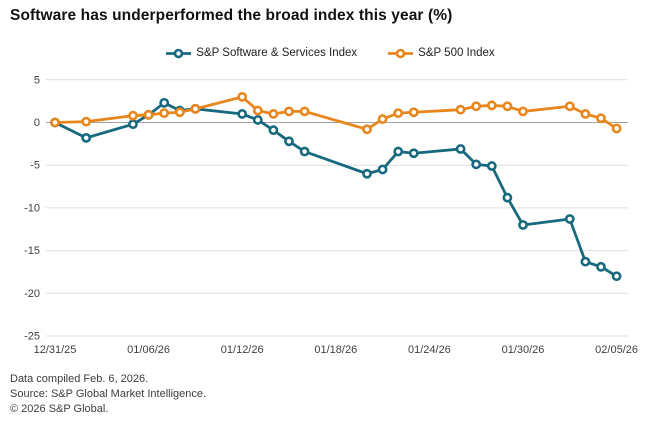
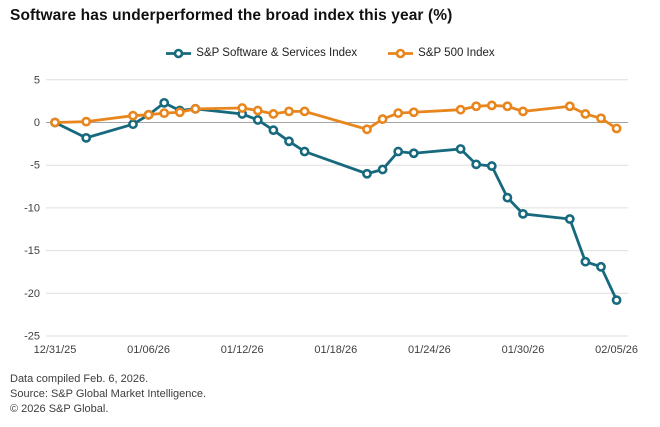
S&P 500 Index/01/12/26: 3 -> 2
S&P Software & Services Index/01/30/26: -12 -> -11
S&P Software & Services Index/02/05/26: -18 -> -21
